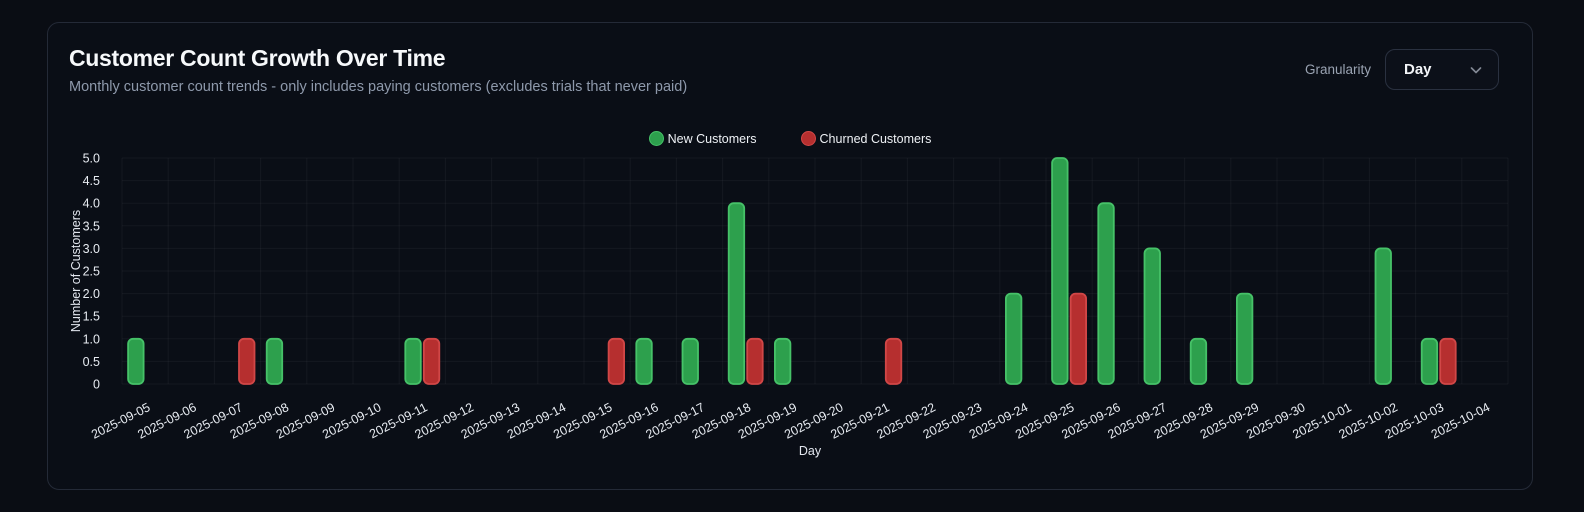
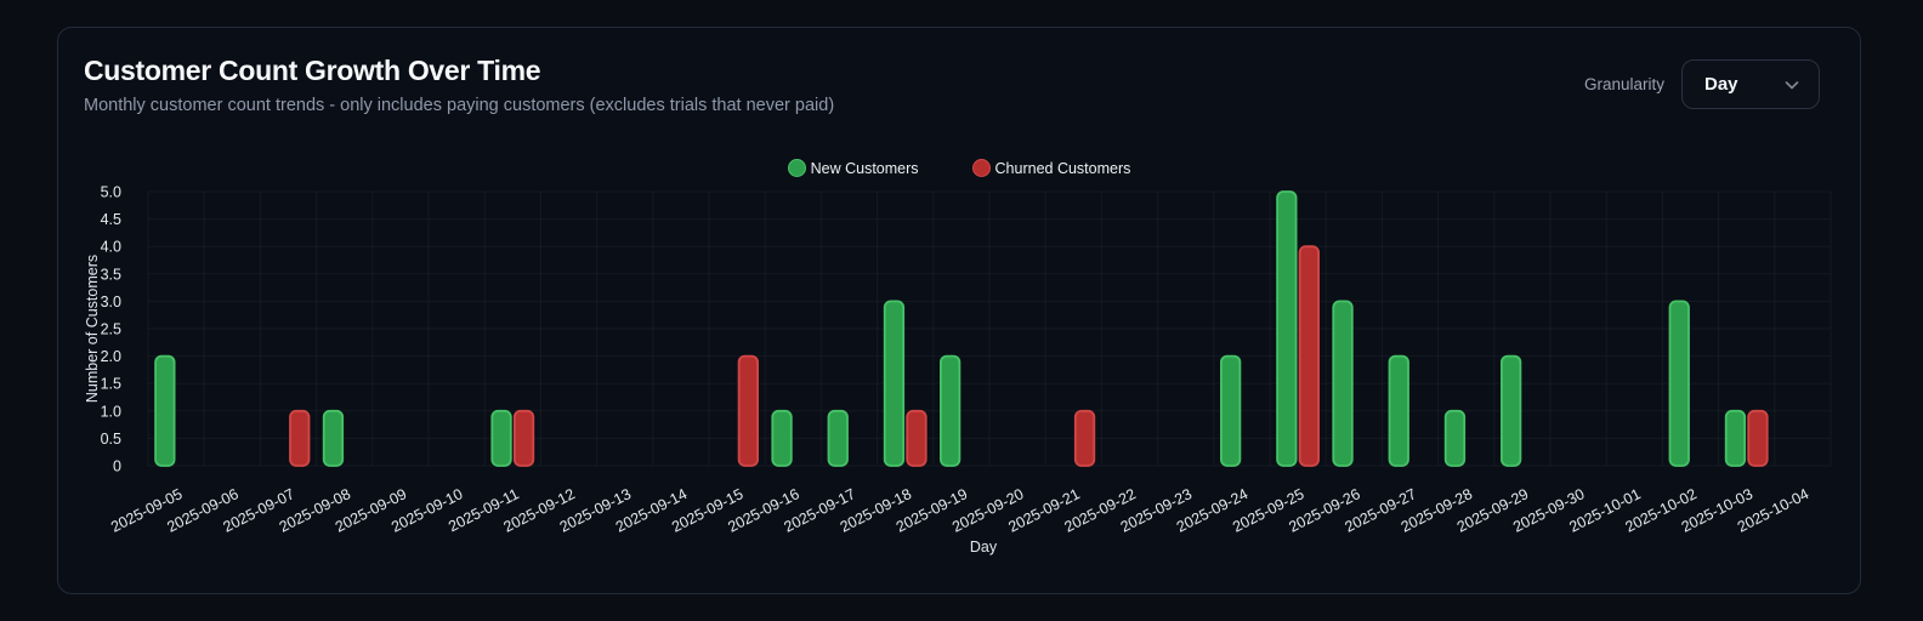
New Customers/2025-09-05: 1 -> 2
Churned Customers/2025-09-15: 1 -> 2
New Customers/2025-09-18: 4 -> 3
New Customers/2025-09-19: 1 -> 2
Churned Customers/2025-09-25: 2 -> 4
New Customers/2025-09-26: 4 -> 3
New Customers/2025-09-27: 3 -> 2
